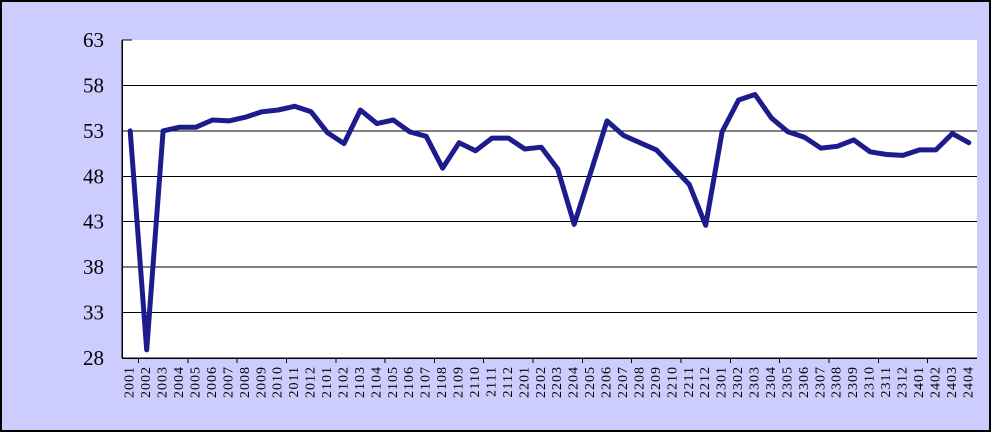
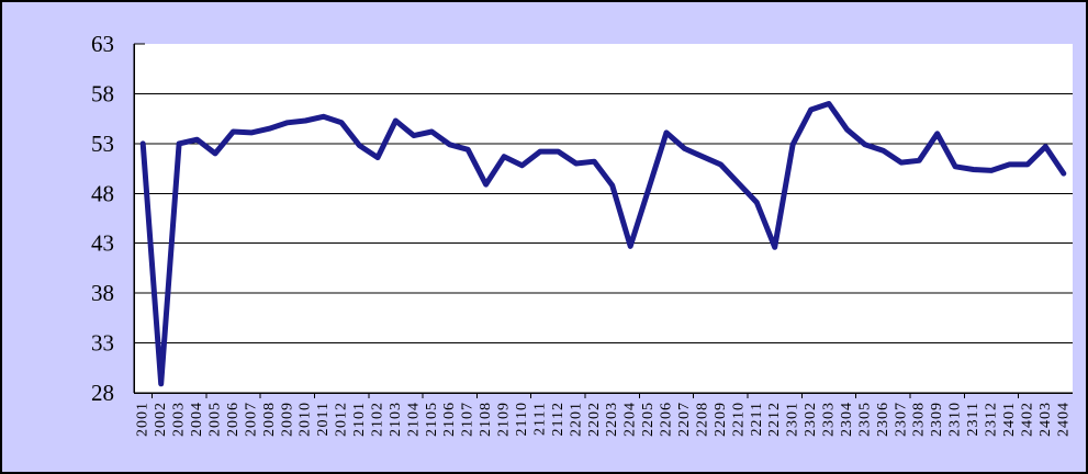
2005: 53 -> 52
2309: 52 -> 54
2404: 52 -> 50
